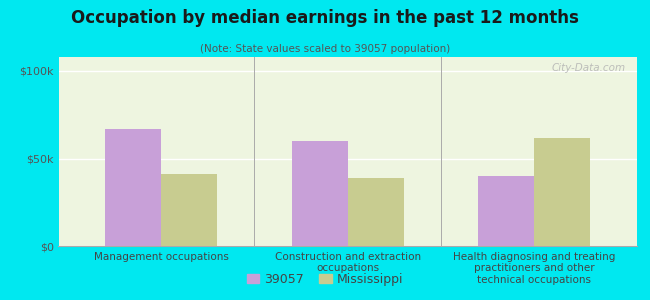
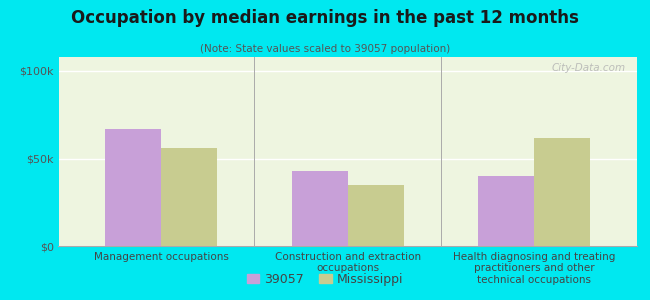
Mississippi/Management occupations: $41k -> $56k
39057/Construction and extraction occupations: $60k -> $43k
Mississippi/Construction and extraction occupations: $39k -> $35k
